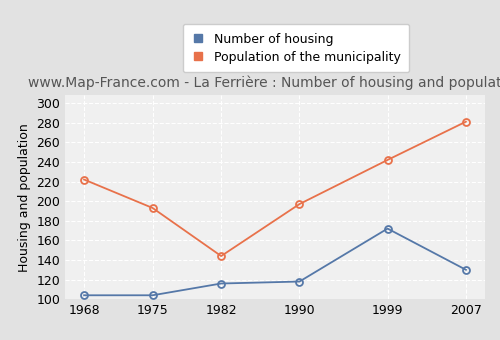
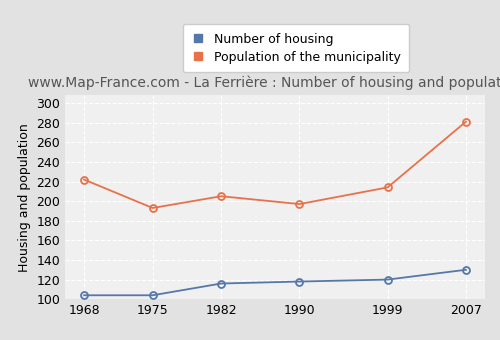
Population of the municipality/1982: 144 -> 205
Number of housing/1999: 172 -> 120
Population of the municipality/1999: 242 -> 214
